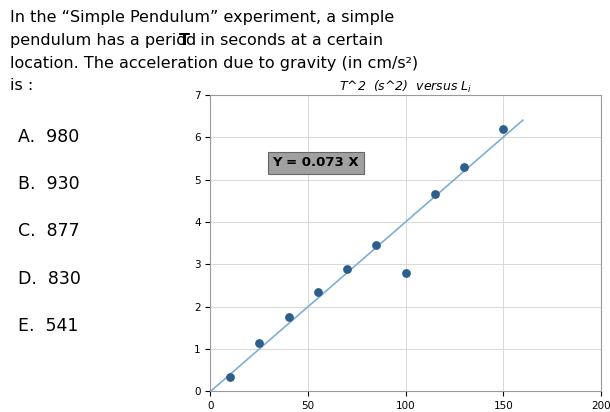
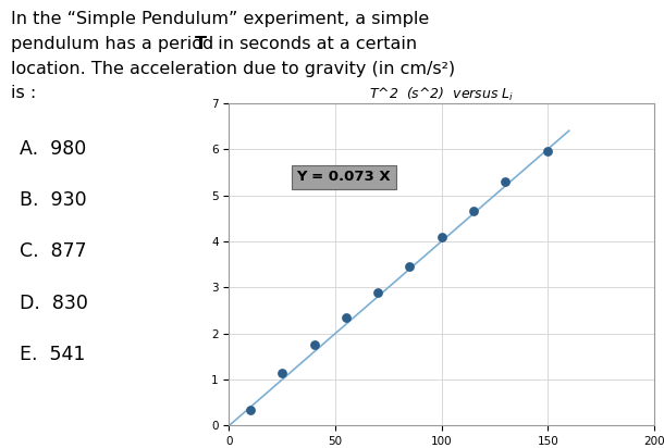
100: 2.80 -> 4.10
150: 6.20 -> 5.95
